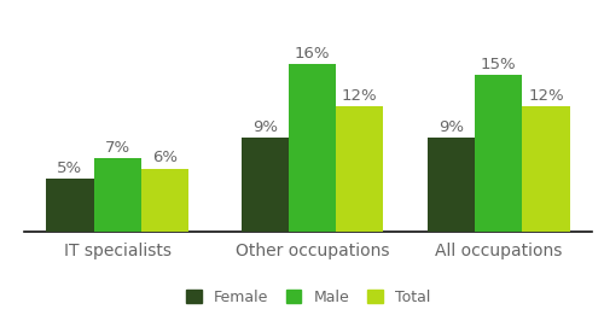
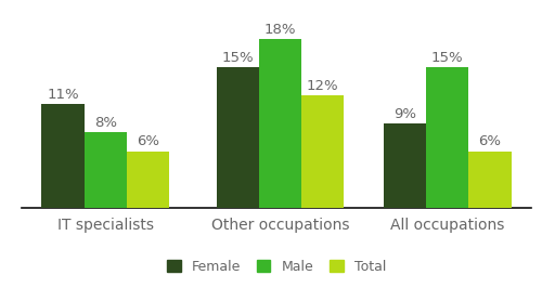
Female/IT specialists: 5% -> 11%
Male/IT specialists: 7% -> 8%
Female/Other occupations: 9% -> 15%
Male/Other occupations: 16% -> 18%
Total/All occupations: 12% -> 6%
